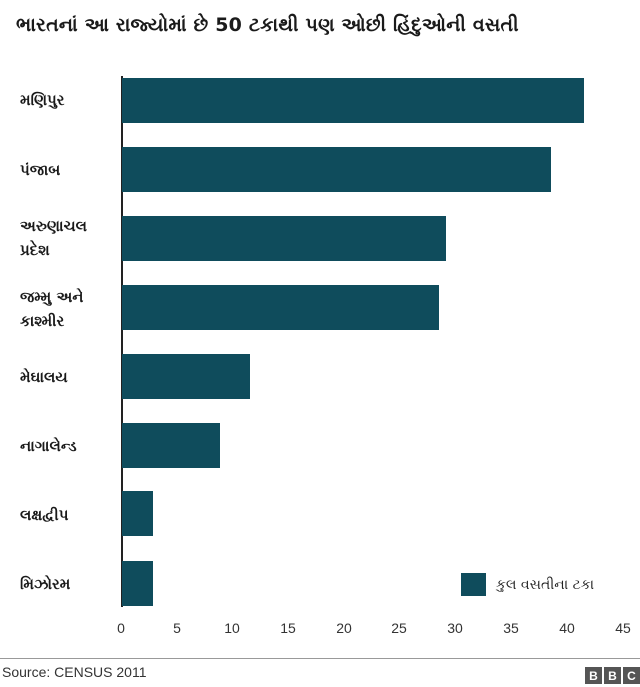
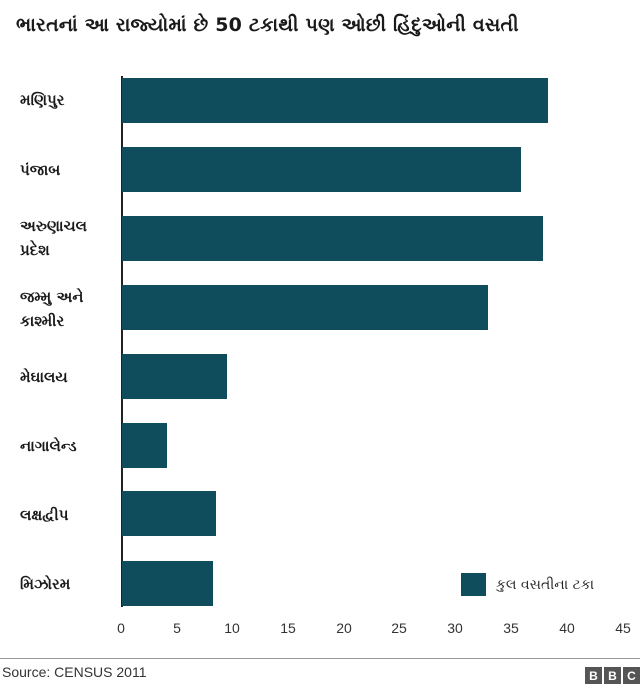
મણિપુર: 41.4 -> 38.2
પંજાબ: 38.5 -> 35.8
અરુણાચલ પ્રદેશ: 29.0 -> 37.7
જમ્મુ અને કાશ્મીર: 28.4 -> 32.8
મેઘાલય: 11.5 -> 9.4
નાગાલેન્ડ: 8.8 -> 4.0
લક્ષદ્વીપ: 2.8 -> 8.4
મિઝોરમ: 2.8 -> 8.2
